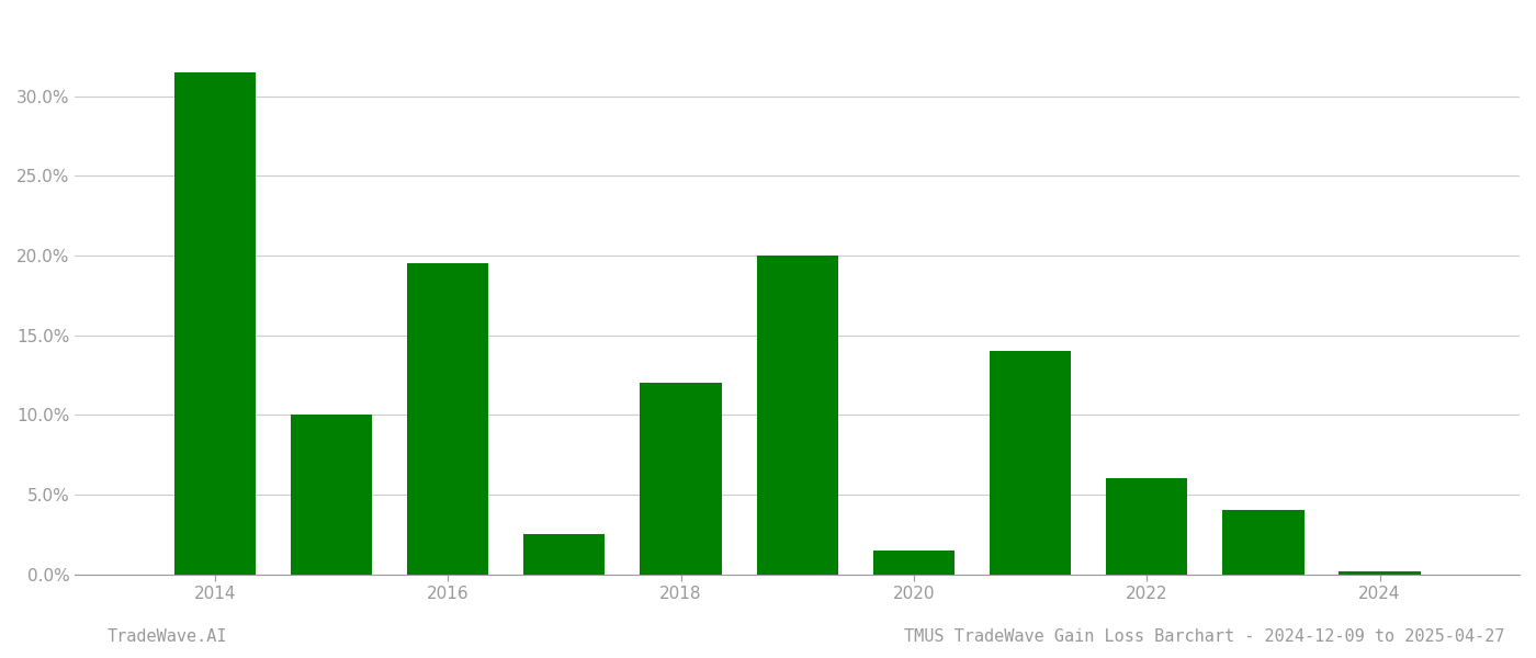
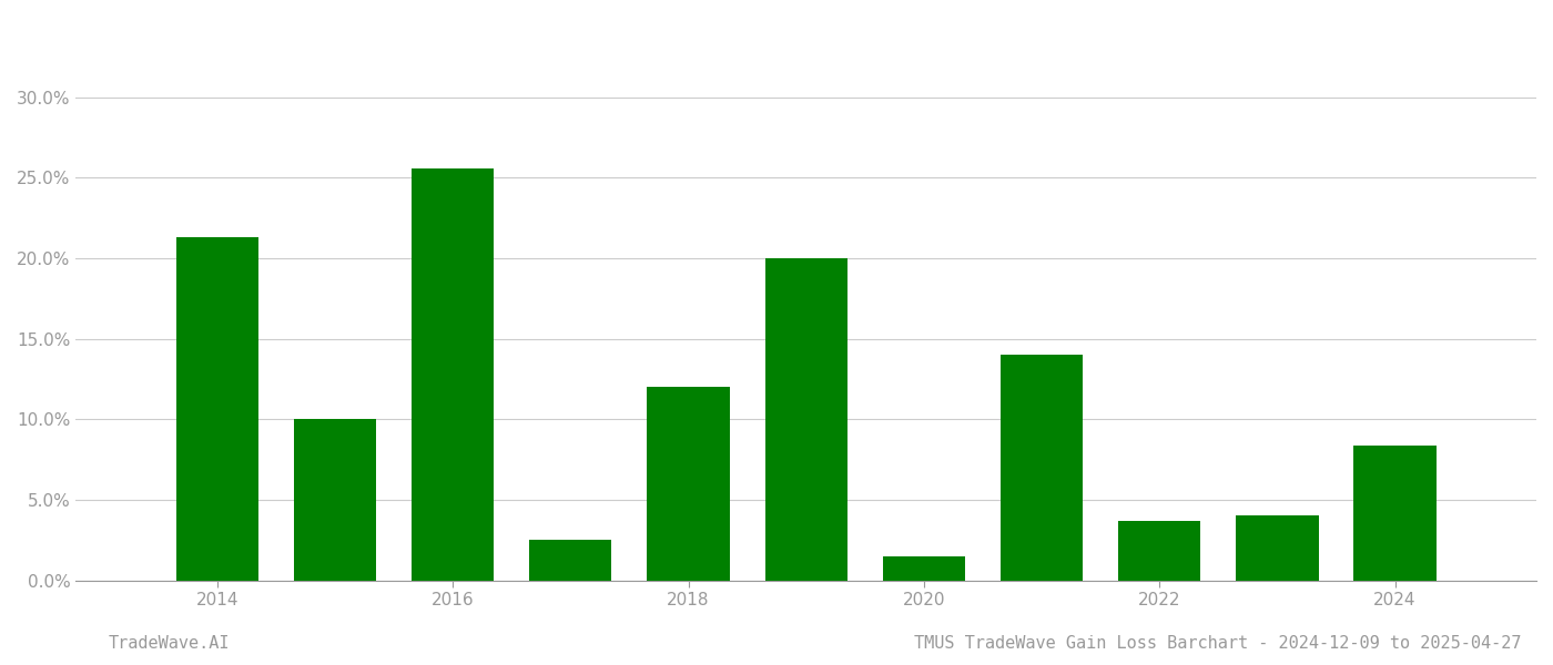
2014: 31.5% -> 21.3%
2016: 19.5% -> 25.6%
2022: 6.0% -> 3.7%
2024: 0.2% -> 8.4%
